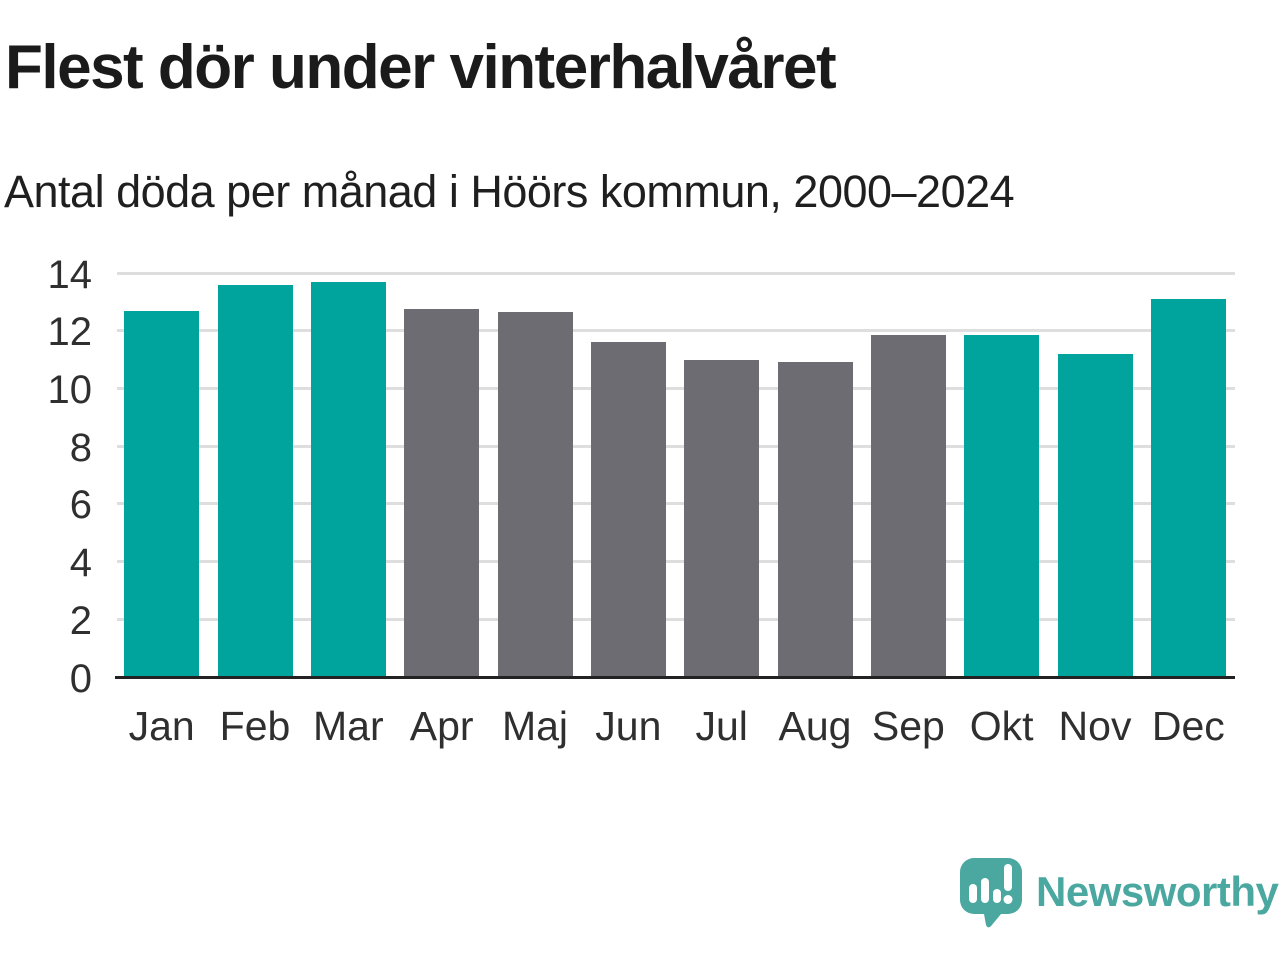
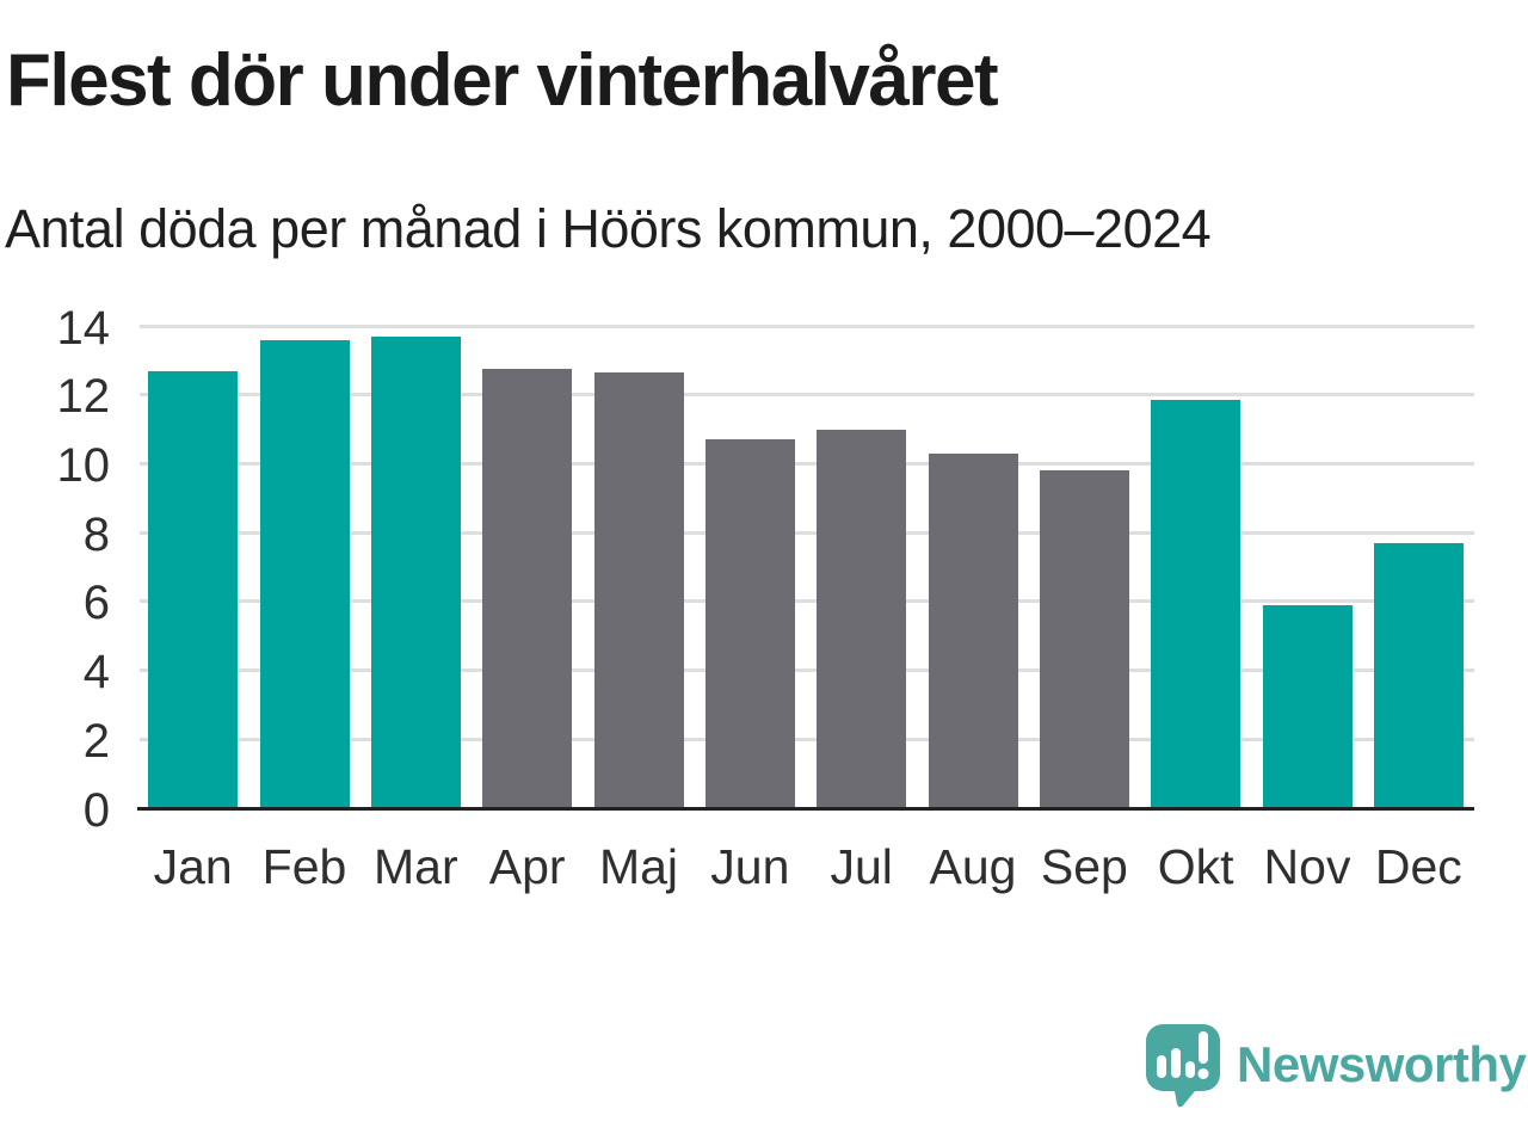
Jun: 11.6 -> 10.7
Aug: 10.9 -> 10.3
Sep: 11.8 -> 9.8
Nov: 11.2 -> 5.9
Dec: 13.1 -> 7.7
